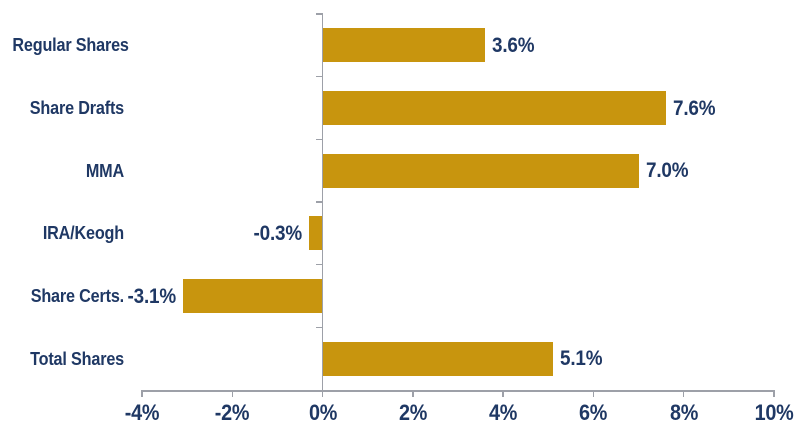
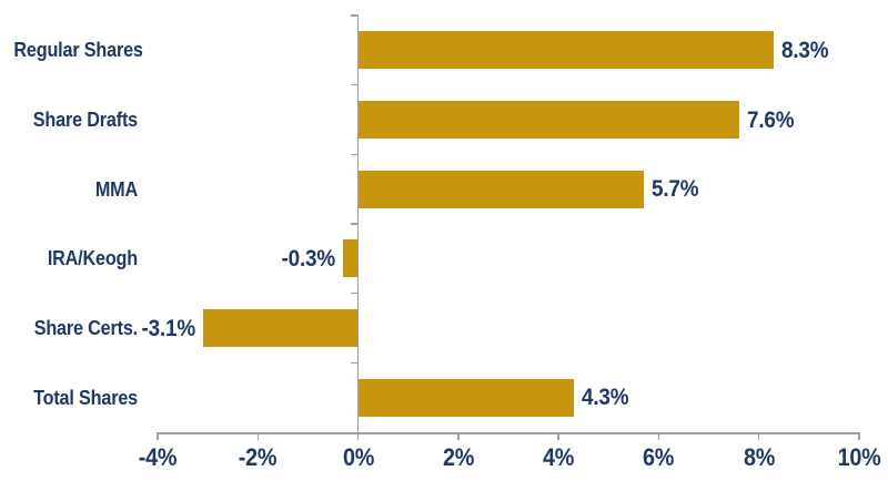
Regular Shares: 3.6% -> 8.3%
MMA: 7.0% -> 5.7%
Total Shares: 5.1% -> 4.3%
